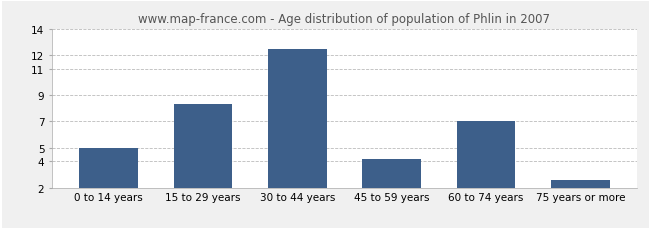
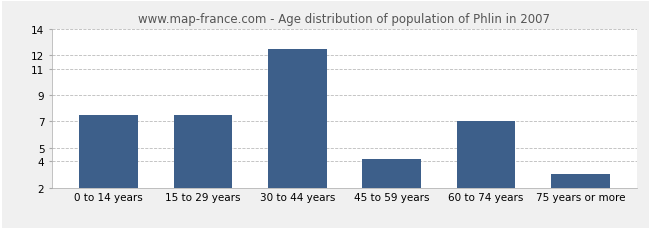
0 to 14 years: 5.0 -> 7.5
15 to 29 years: 8.3 -> 7.5
75 years or more: 2.6 -> 3.0
